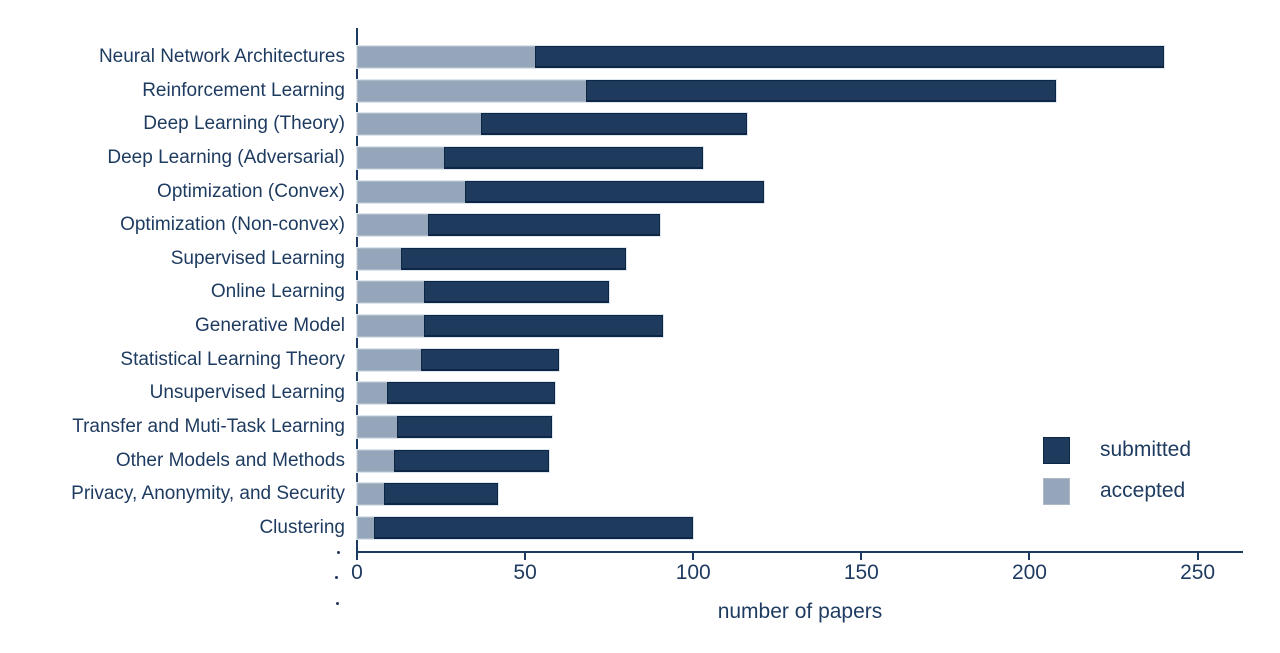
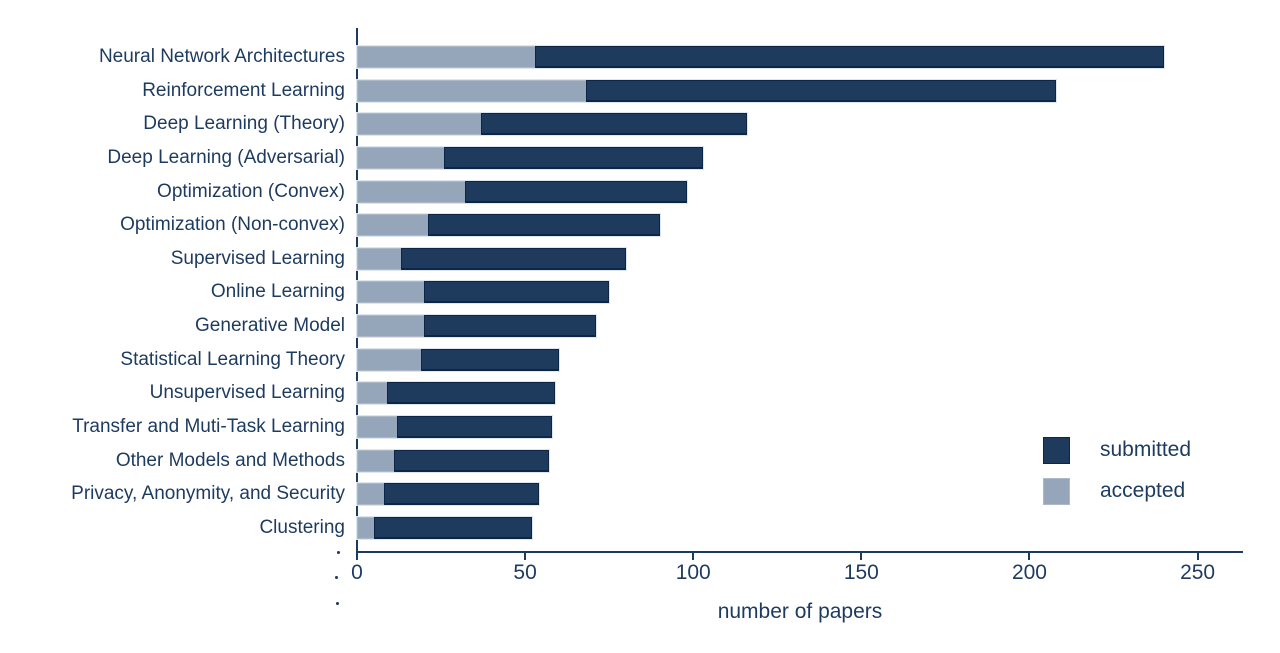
submitted/Optimization (Convex): 121 -> 98
submitted/Generative Model: 91 -> 71
submitted/Privacy, Anonymity, and Security: 42 -> 54
submitted/Clustering: 100 -> 52
